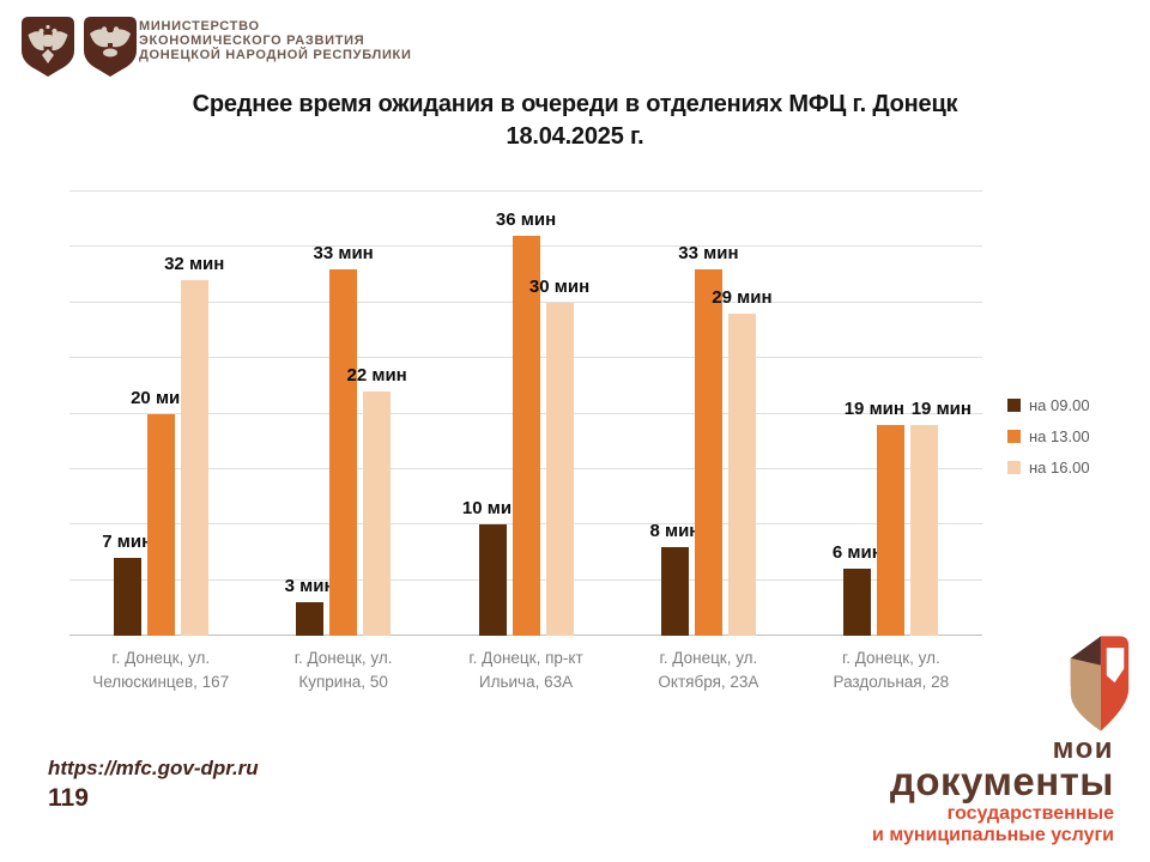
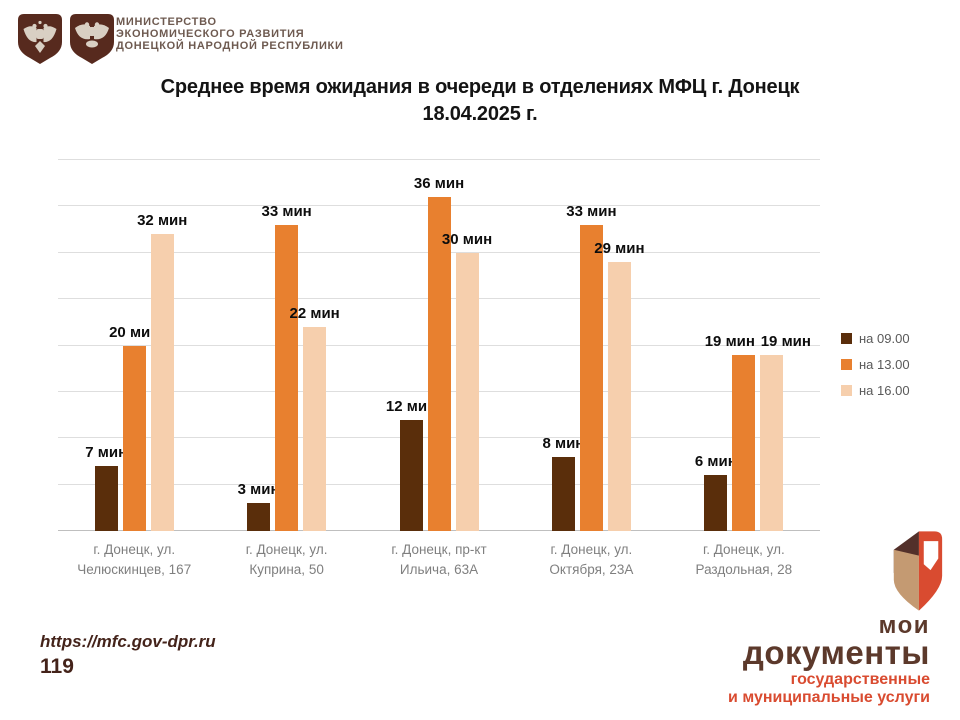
на 09.00/г. Донецк, пр-кт Ильича, 63А: 10 -> 12
